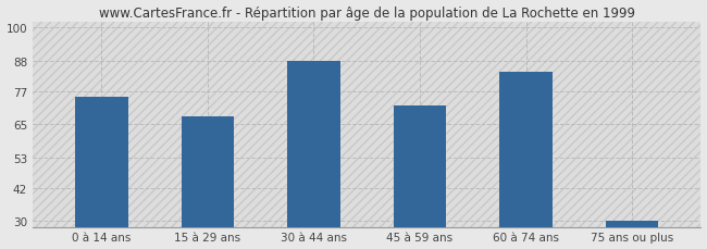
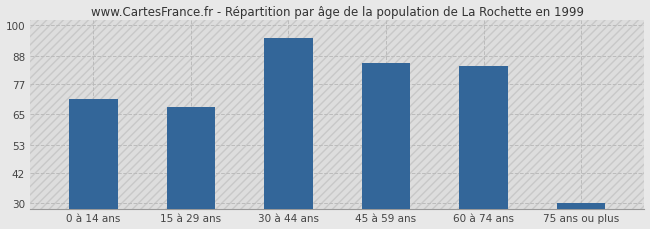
0 à 14 ans: 75 -> 71
30 à 44 ans: 88 -> 95
45 à 59 ans: 72 -> 85
